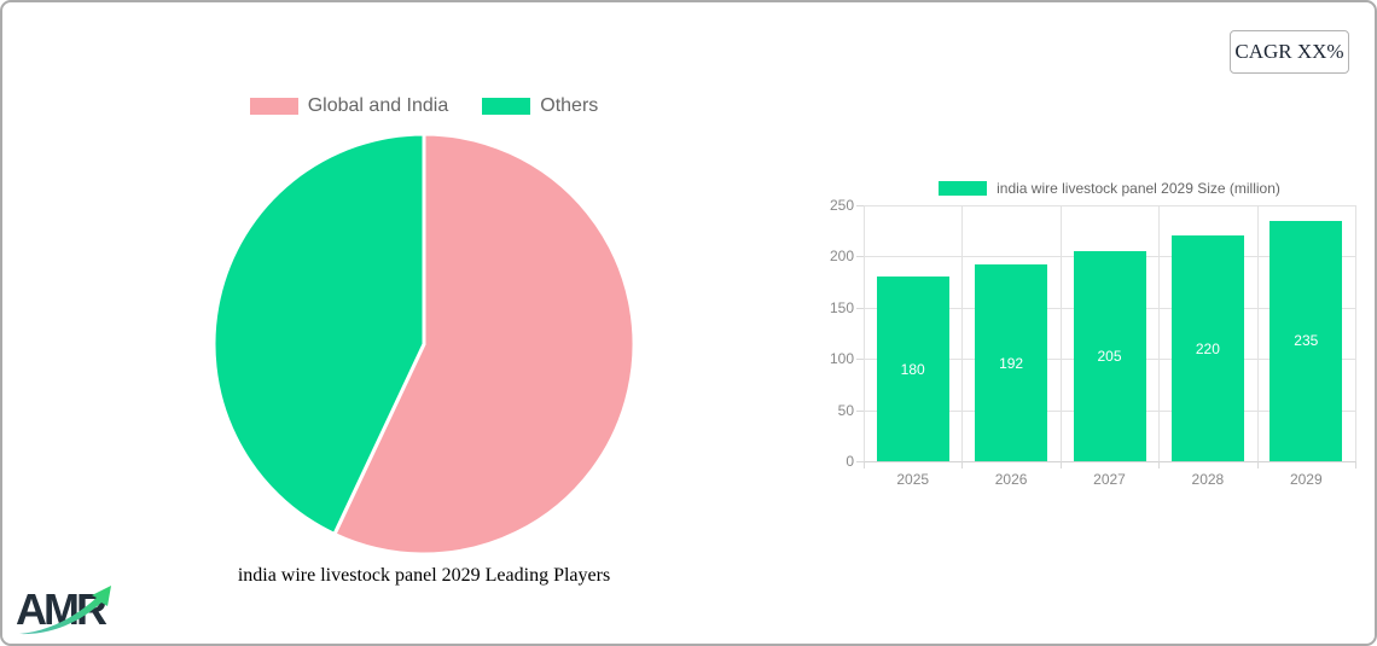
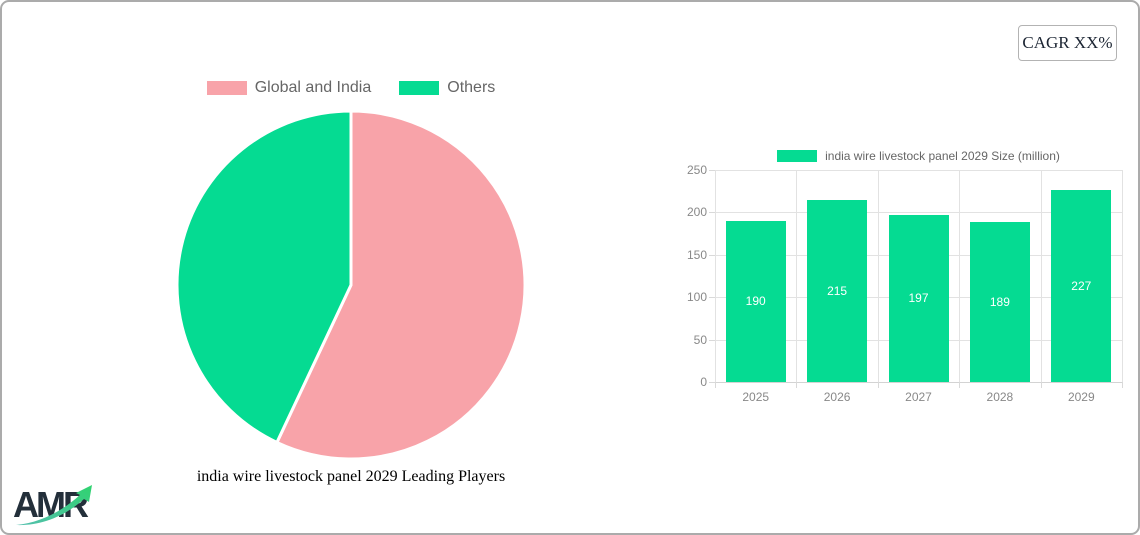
india wire livestock panel 2029 Size (million)/2025: 180 -> 190
india wire livestock panel 2029 Size (million)/2026: 192 -> 215
india wire livestock panel 2029 Size (million)/2027: 205 -> 197
india wire livestock panel 2029 Size (million)/2028: 220 -> 189
india wire livestock panel 2029 Size (million)/2029: 235 -> 227
